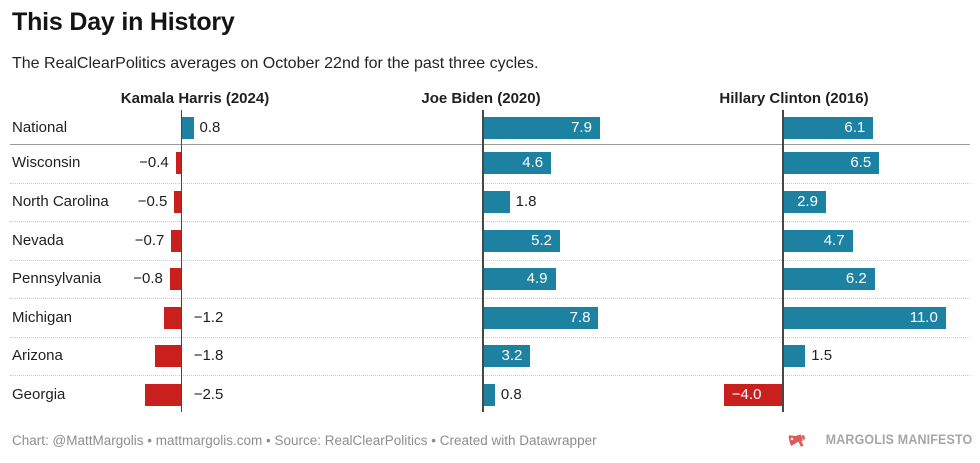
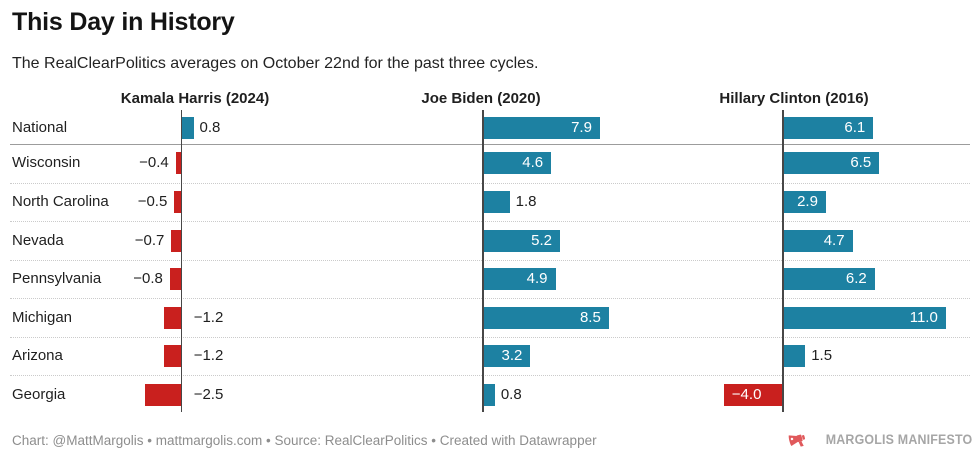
Joe Biden (2020)/Michigan: 7.8 -> 8.5
Kamala Harris (2024)/Arizona: −1.8 -> −1.2
